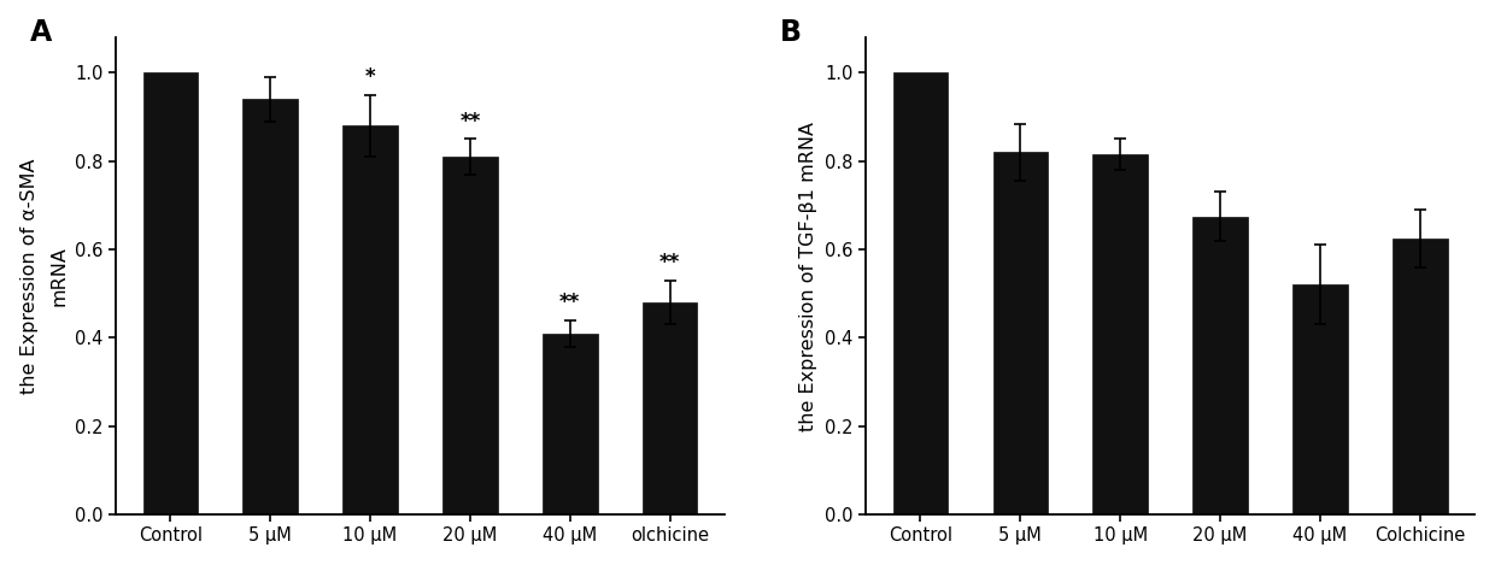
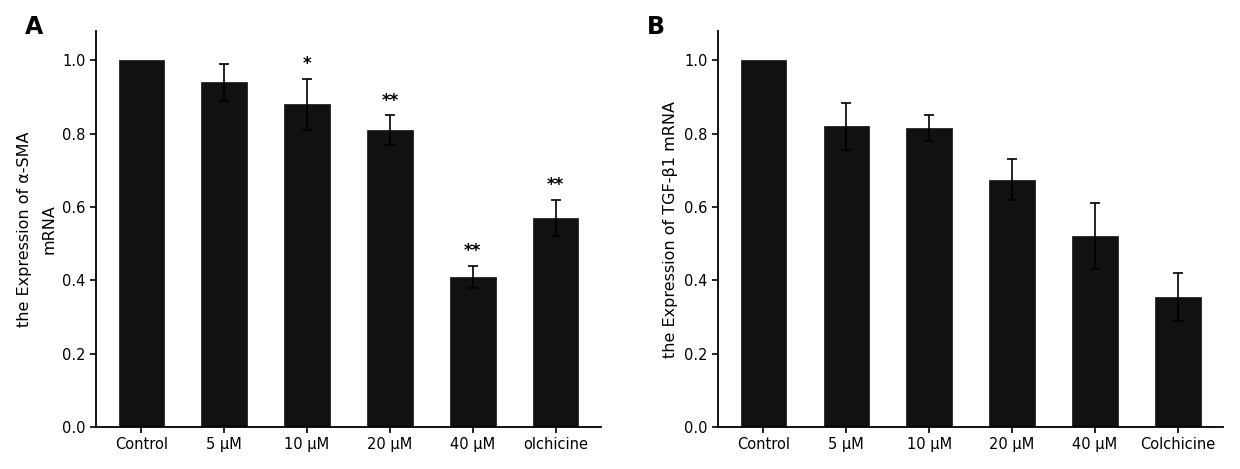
olchicine: 0.48 -> 0.57
Colchicine: 0.625 -> 0.355
